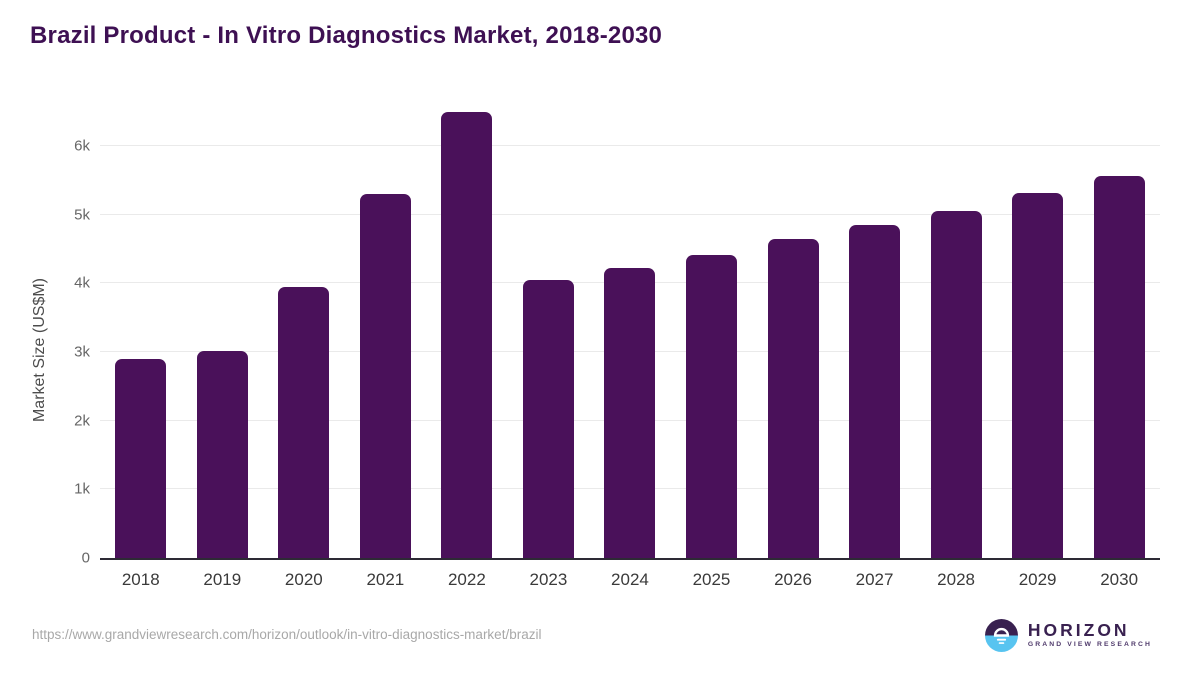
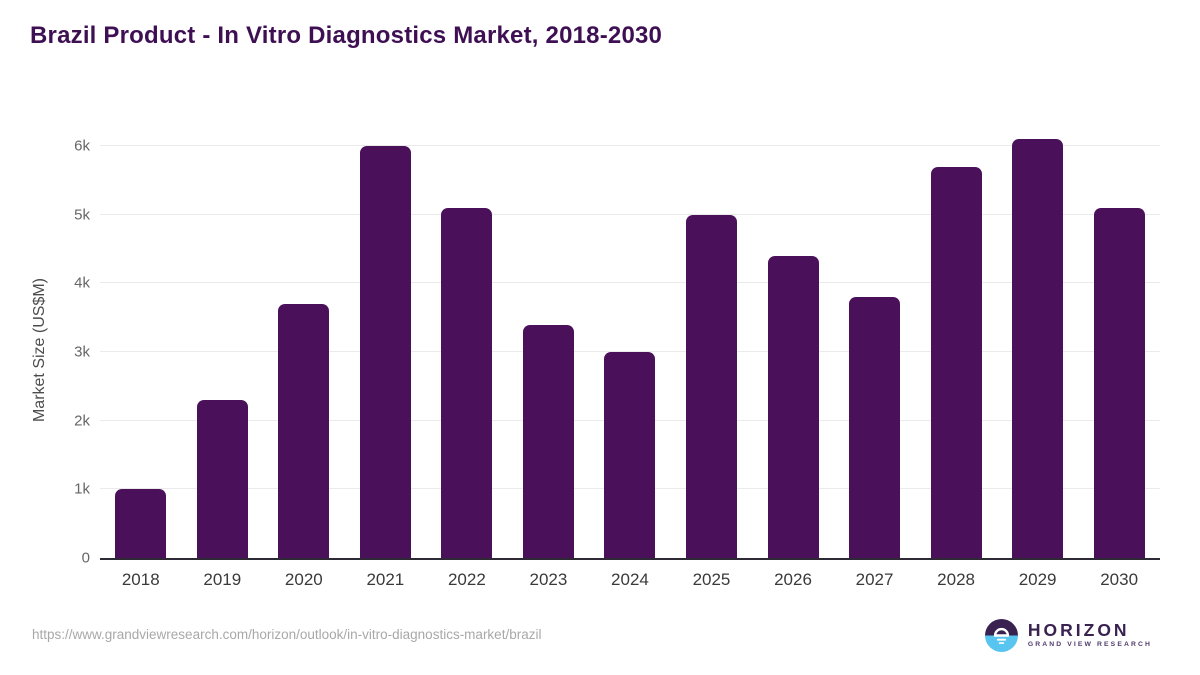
2018: 2.9k -> 1.0k
2019: 3.0k -> 2.3k
2020: 3.9k -> 3.7k
2021: 5.3k -> 6.0k
2022: 6.5k -> 5.1k
2023: 4.0k -> 3.4k
2024: 4.2k -> 3.0k
2025: 4.4k -> 5.0k
2026: 4.6k -> 4.4k
2027: 4.8k -> 3.8k
2028: 5.1k -> 5.7k
2029: 5.3k -> 6.1k
2030: 5.6k -> 5.1k
